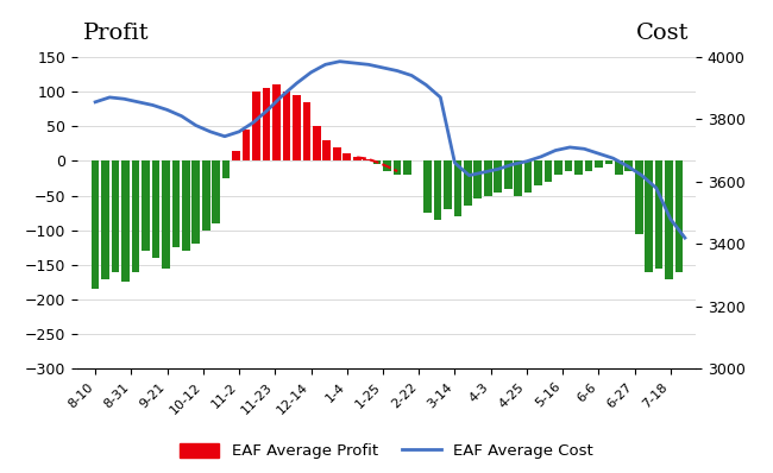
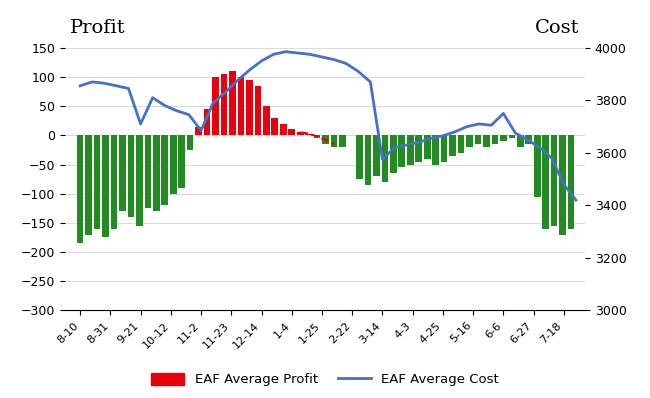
EAF Average Cost/9-21: 3830 -> 3710
EAF Average Cost/11-2: 3760 -> 3685
EAF Average Cost/3-14: 3660 -> 3575
EAF Average Cost/6-6: 3690 -> 3750
